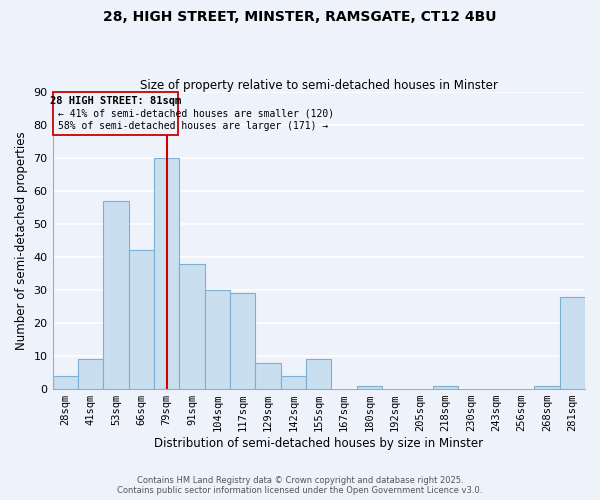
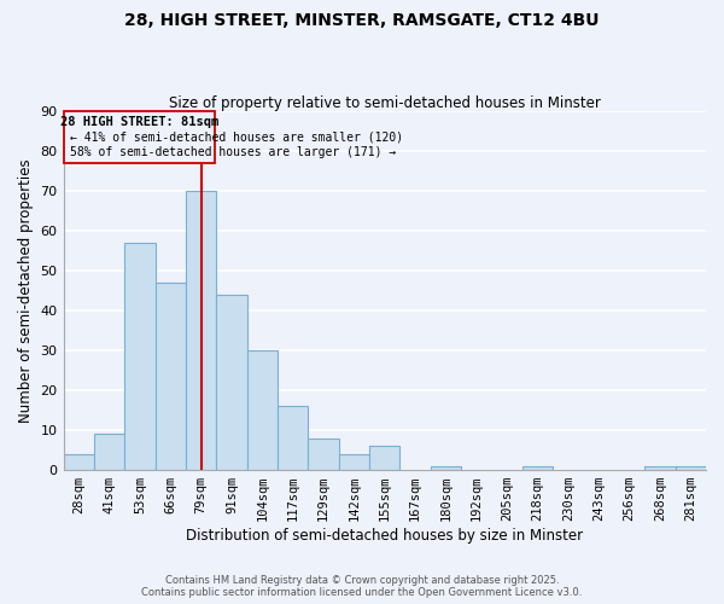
66sqm: 42 -> 47
91sqm: 38 -> 44
117sqm: 29 -> 16
155sqm: 9 -> 6
281sqm: 28 -> 1
